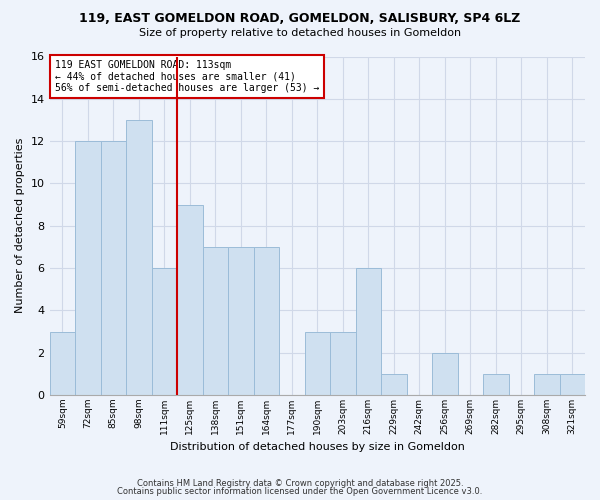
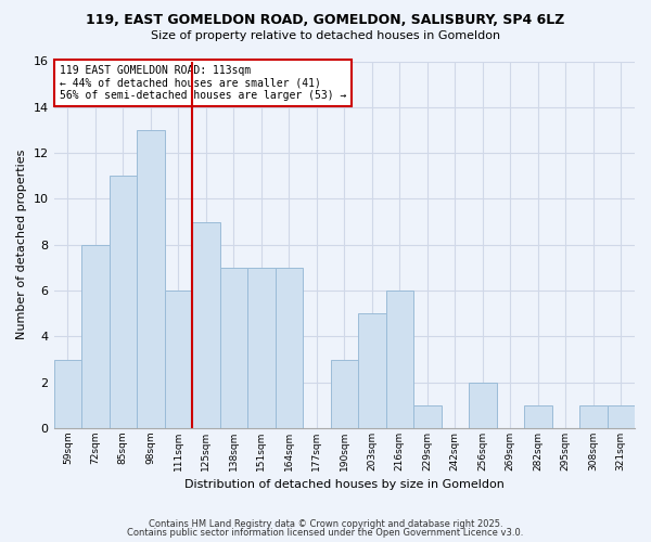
72sqm: 12 -> 8
85sqm: 12 -> 11
203sqm: 3 -> 5
